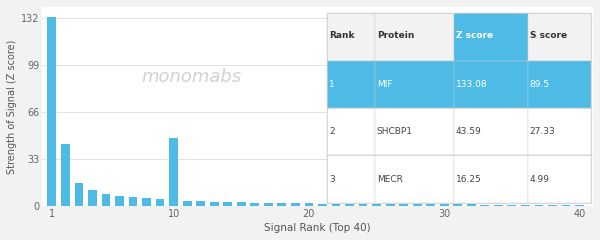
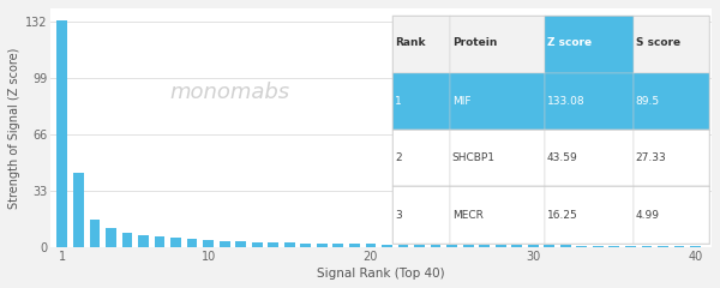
10: 48 -> 4
